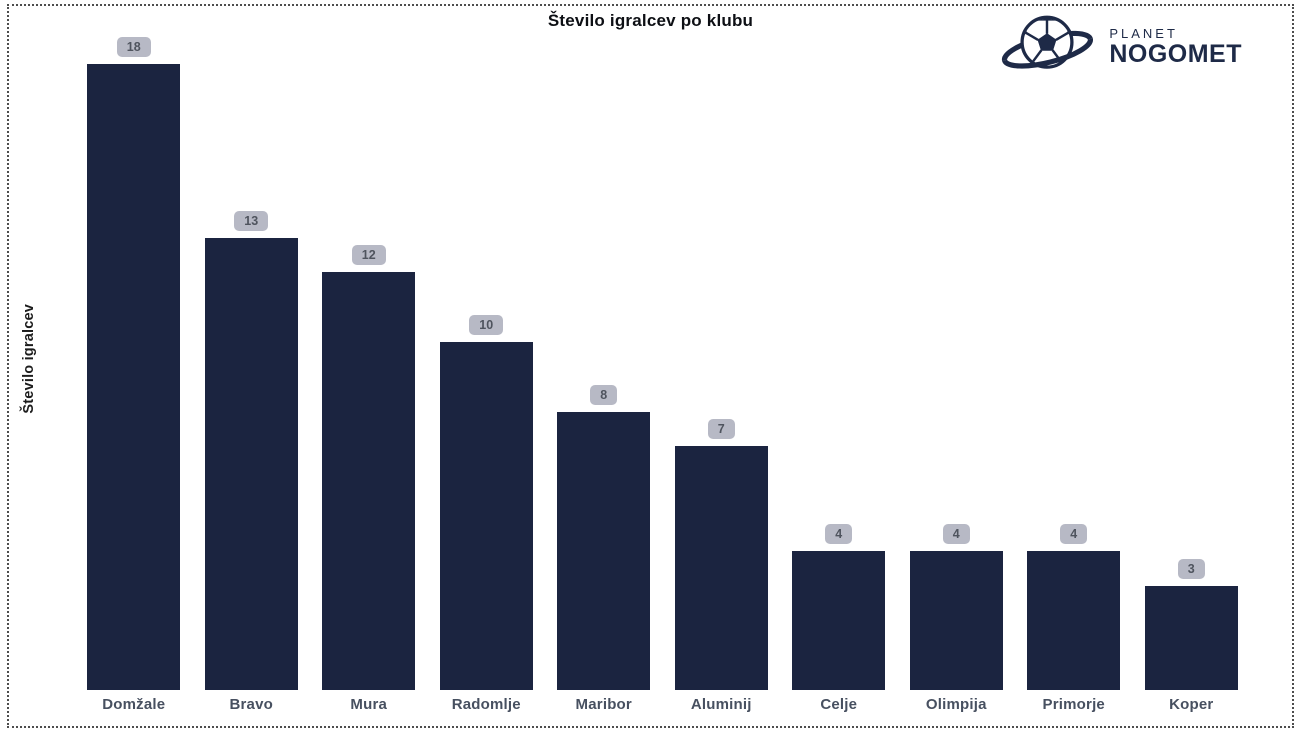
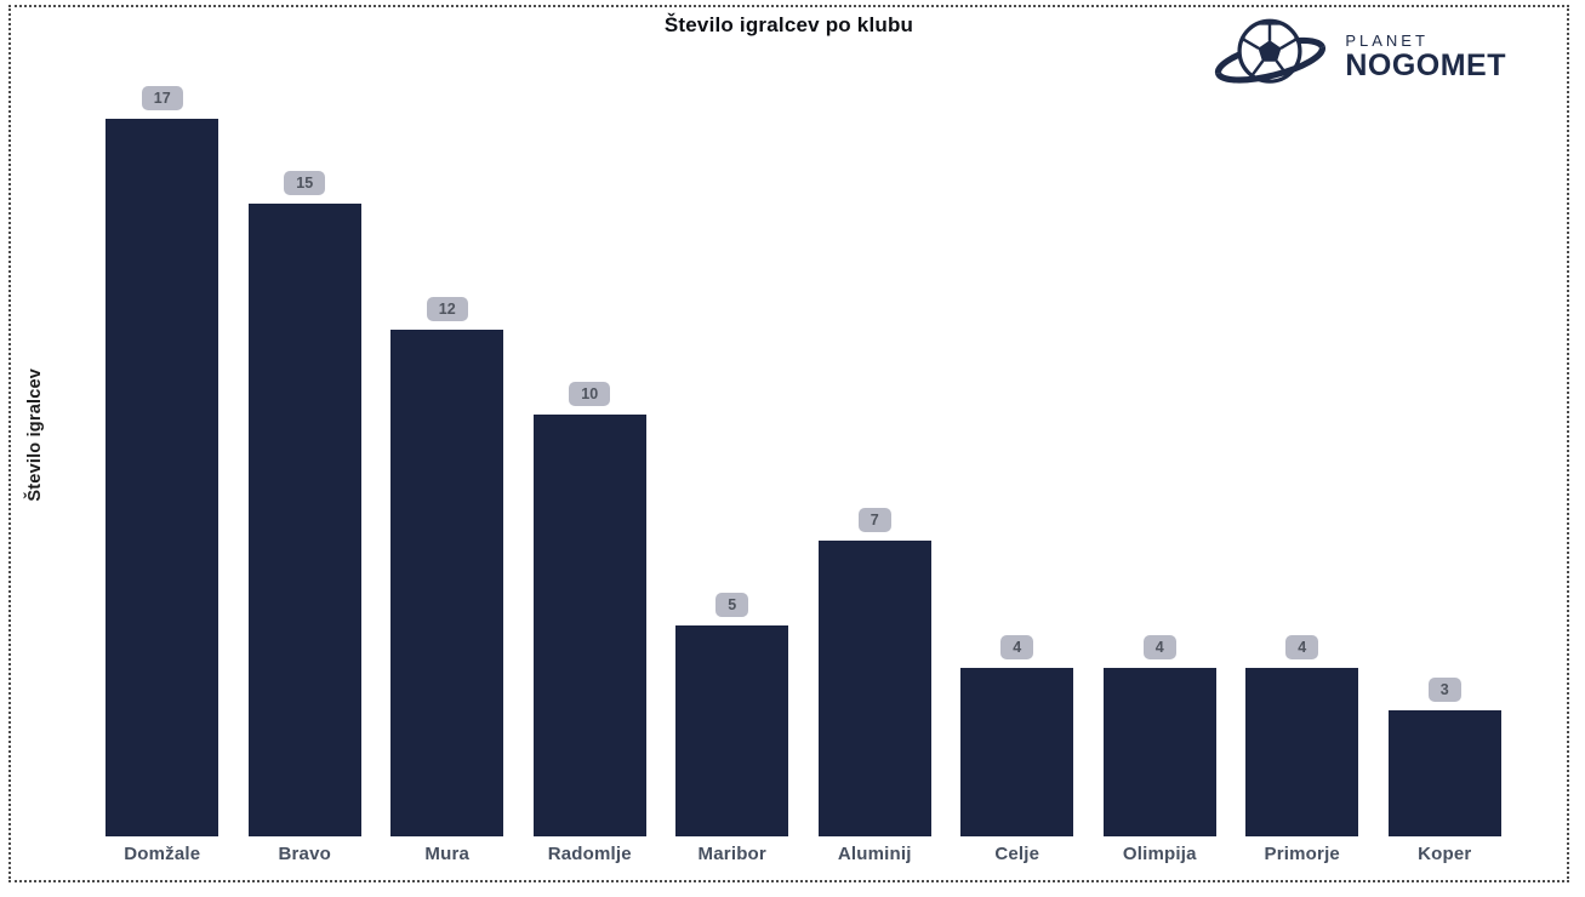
Domžale: 18 -> 17
Bravo: 13 -> 15
Maribor: 8 -> 5
